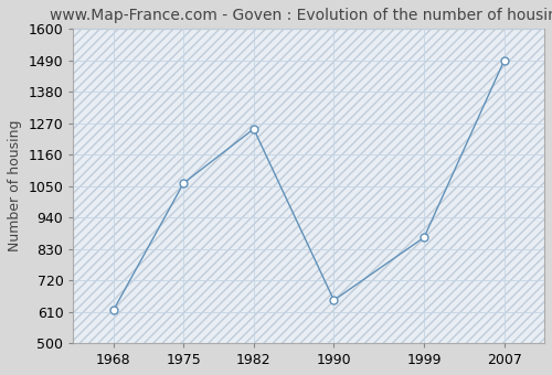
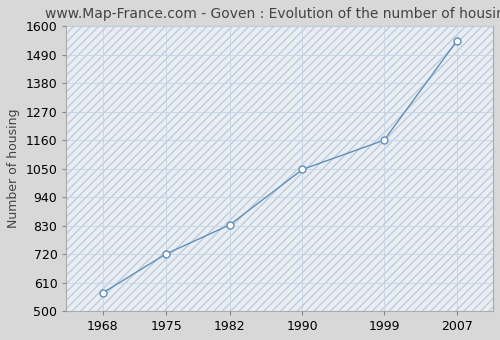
1968: 615 -> 570
1975: 1060 -> 721
1982: 1250 -> 833
1990: 650 -> 1047
1999: 870 -> 1160
2007: 1490 -> 1543
